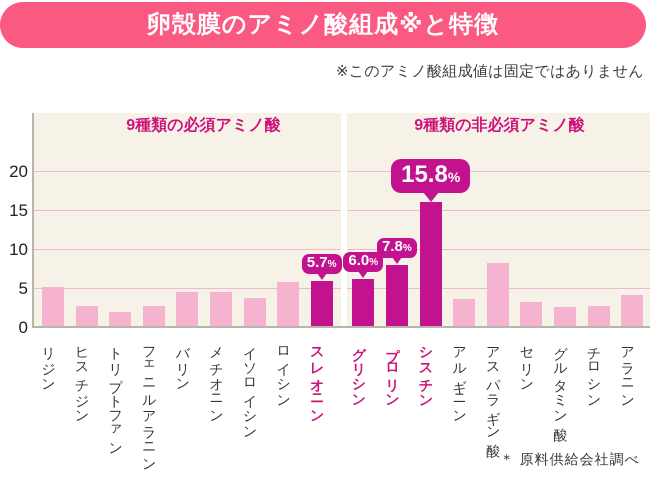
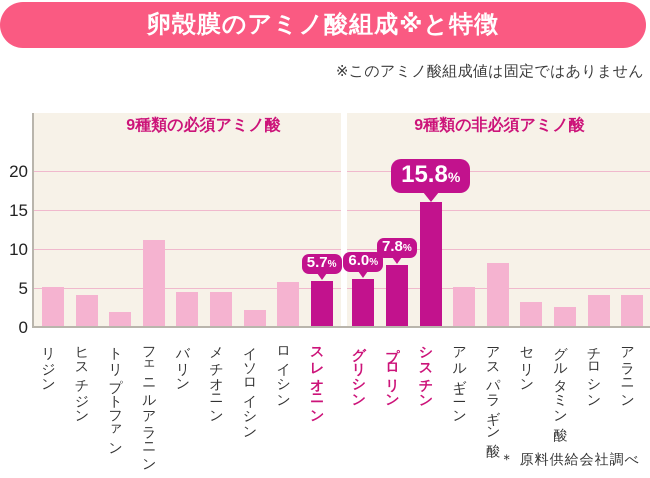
ヒスチジン: 2 -> 4
フェニルアラニン: 2 -> 11
イソロイシン: 4 -> 2
アルギニン: 3 -> 5
チロシン: 3 -> 4
